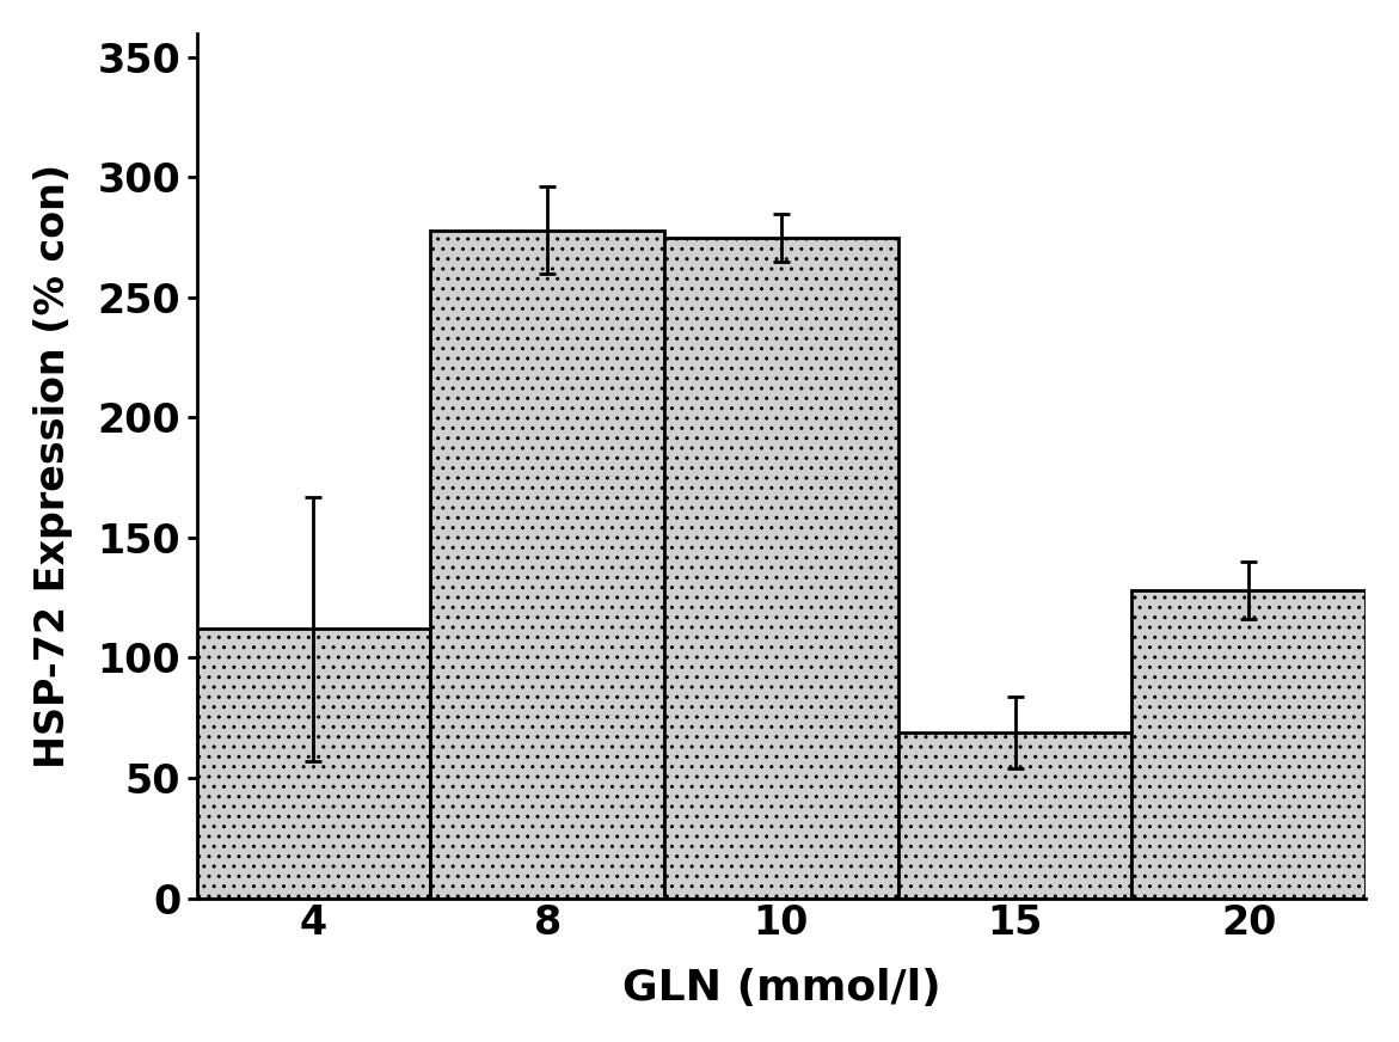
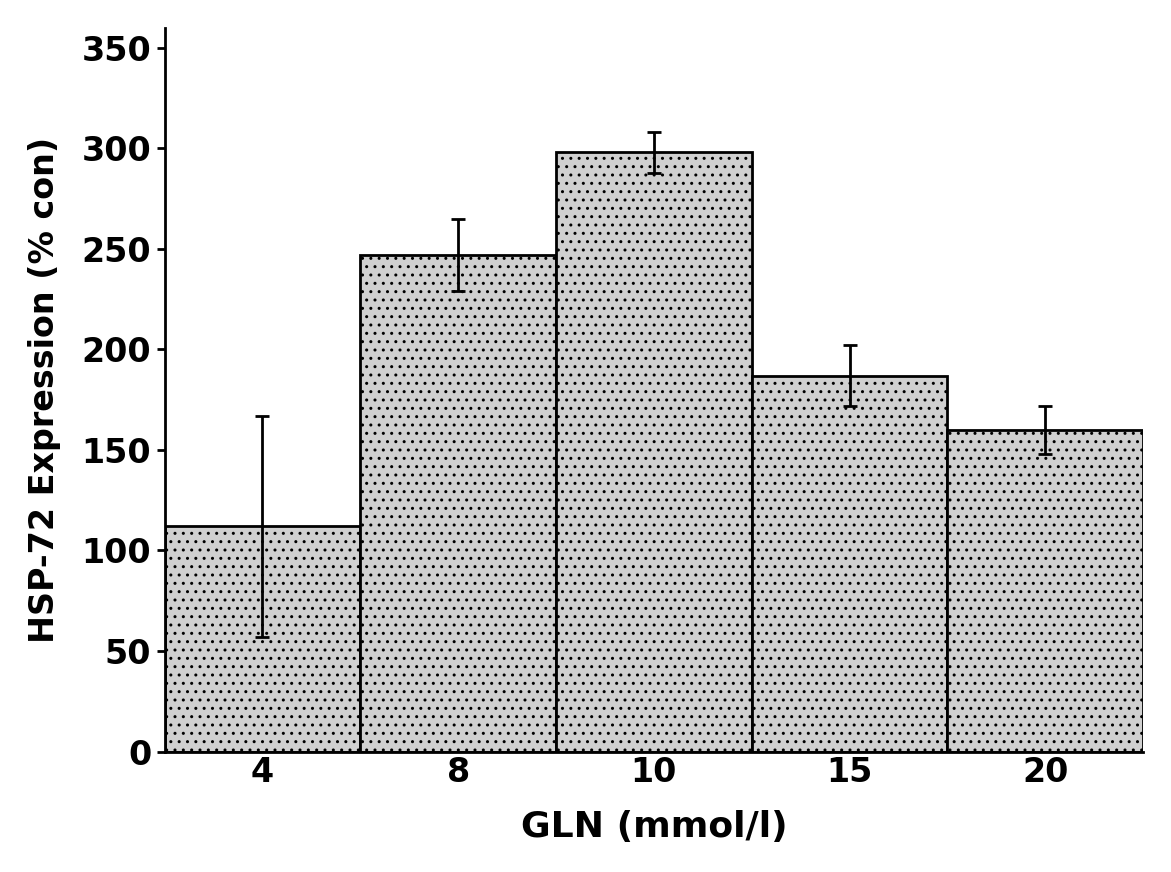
8: 278 -> 247
10: 275 -> 298
15: 69 -> 187
20: 128 -> 160
